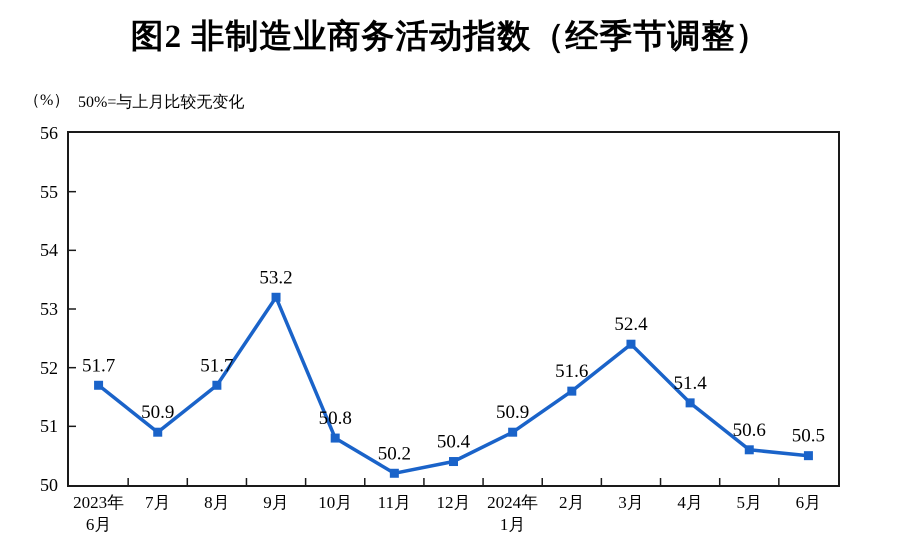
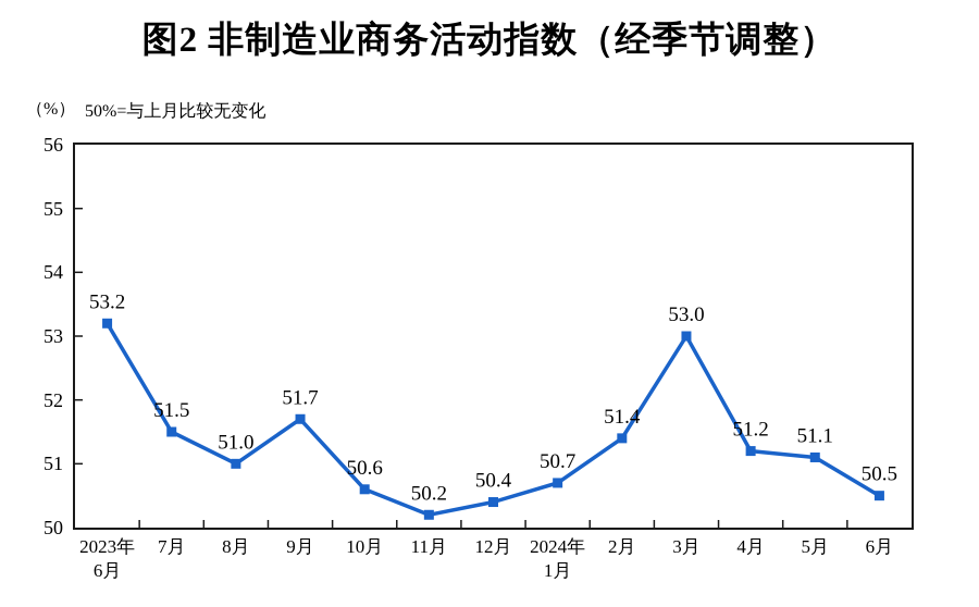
2023年 6月: 51.7 -> 53.2
7月: 50.9 -> 51.5
8月: 51.7 -> 51.0
9月: 53.2 -> 51.7
10月: 50.8 -> 50.6
2024年 1月: 50.9 -> 50.7
2月: 51.6 -> 51.4
3月: 52.4 -> 53.0
4月: 51.4 -> 51.2
5月: 50.6 -> 51.1
